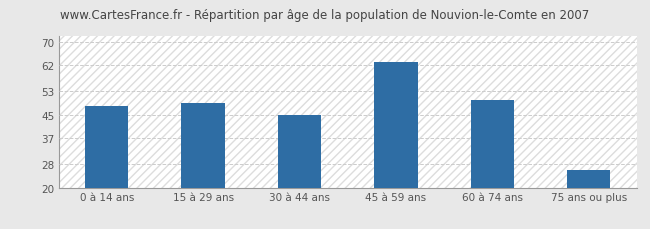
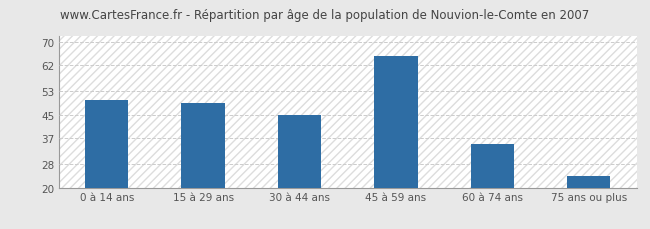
0 à 14 ans: 48 -> 50
45 à 59 ans: 63 -> 65
60 à 74 ans: 50 -> 35
75 ans ou plus: 26 -> 24
